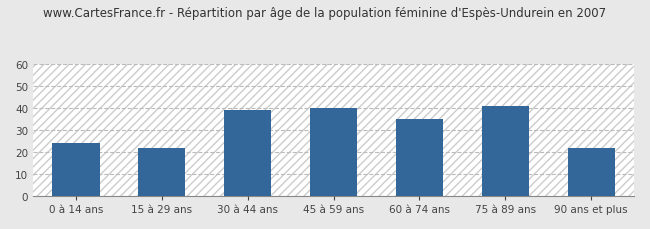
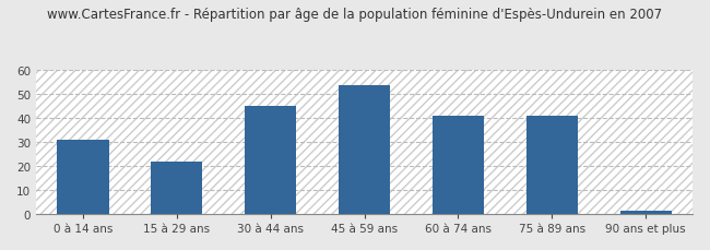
0 à 14 ans: 24 -> 31
30 à 44 ans: 39 -> 45
45 à 59 ans: 40 -> 54
60 à 74 ans: 35 -> 41
90 ans et plus: 22 -> 1
